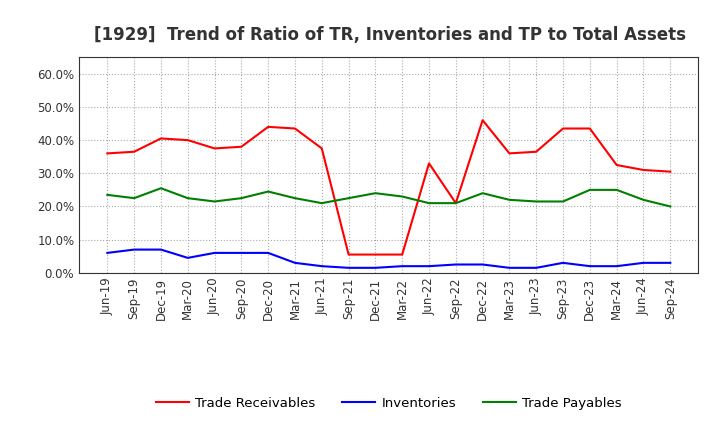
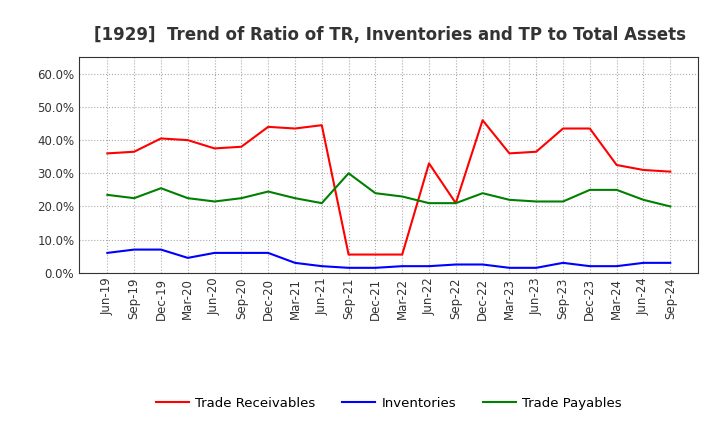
Trade Receivables/Jun-21: 37.5% -> 44.5%
Trade Payables/Sep-21: 22.5% -> 30.0%
